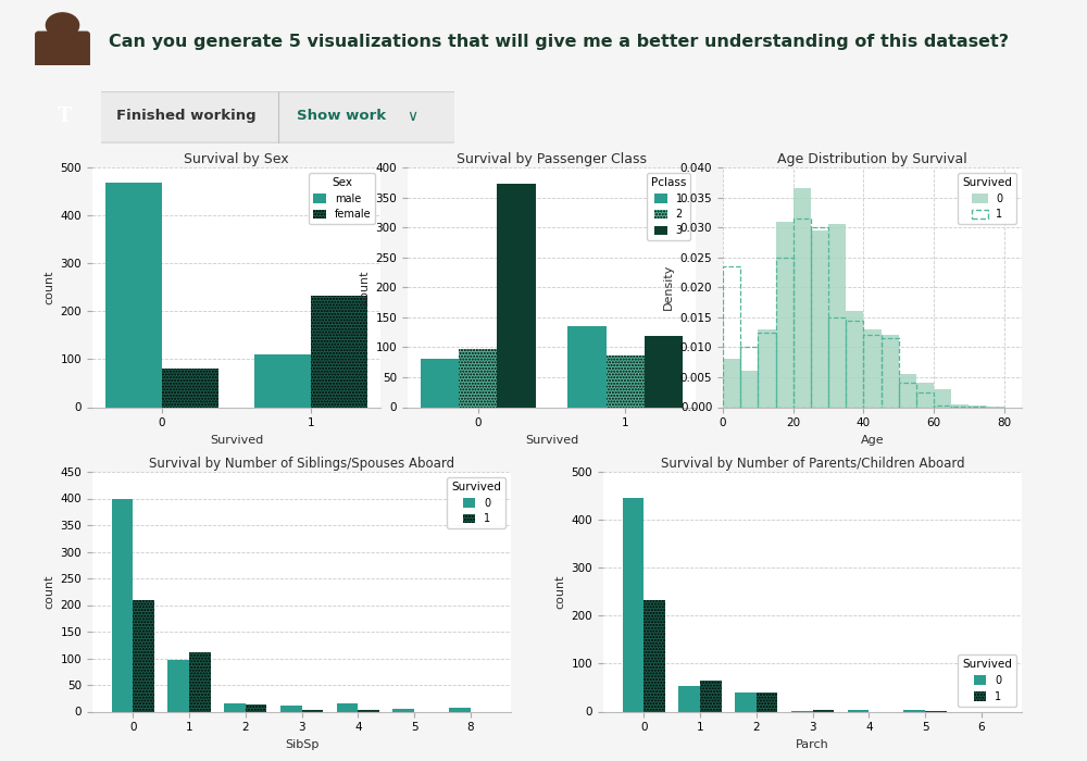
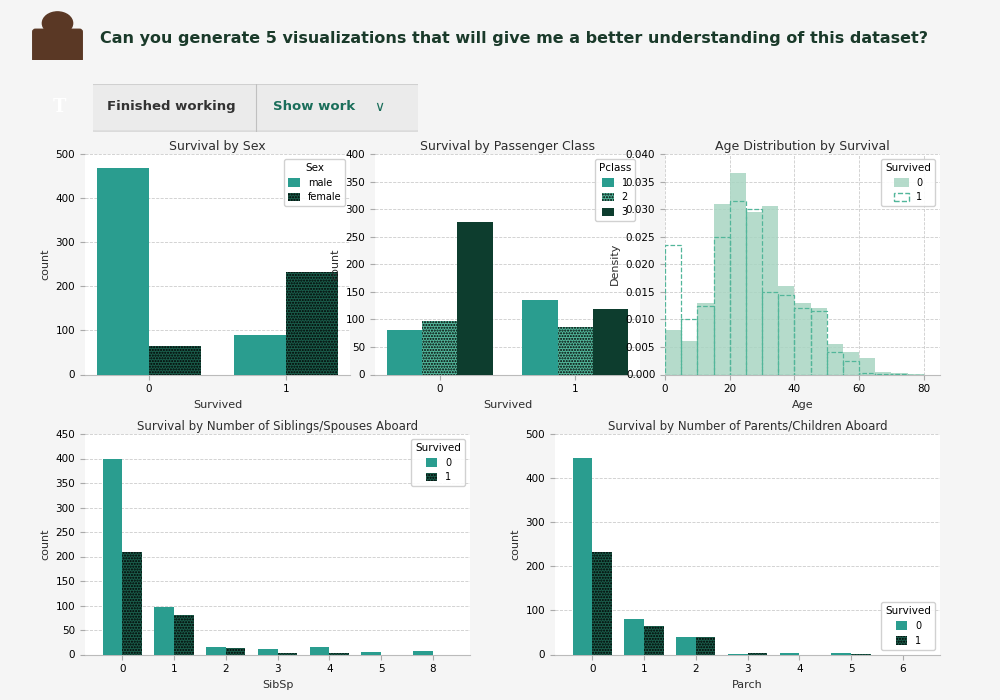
Survival by Sex/female/0: 81 -> 65
Survival by Sex/male/1: 109 -> 90
Survival by Passenger Class/3/0: 372 -> 276
Survival by Number of Siblings/Spouses Aboard/1/1: 112 -> 80
Survival by Number of Parents/Children Aboard/0/1: 53 -> 80
